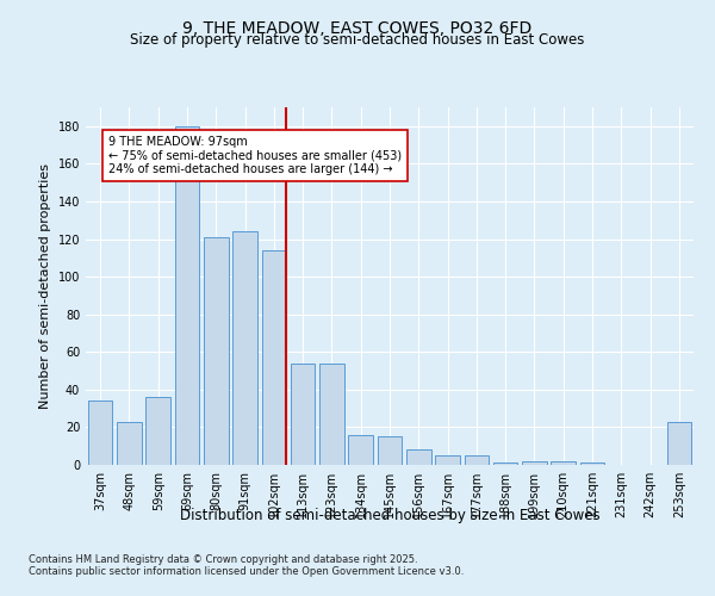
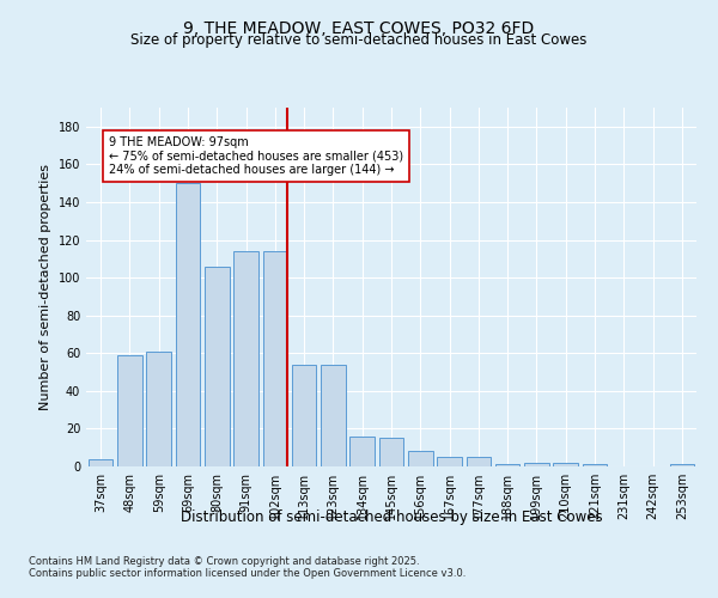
37sqm: 34 -> 4
48sqm: 23 -> 59
59sqm: 36 -> 61
69sqm: 180 -> 150
80sqm: 121 -> 106
91sqm: 124 -> 114
253sqm: 23 -> 1
